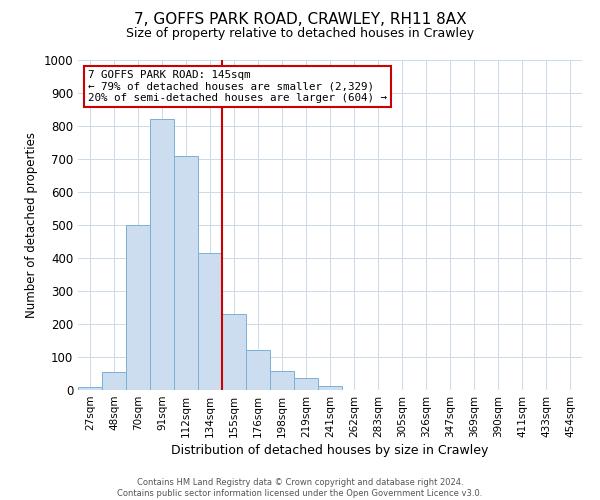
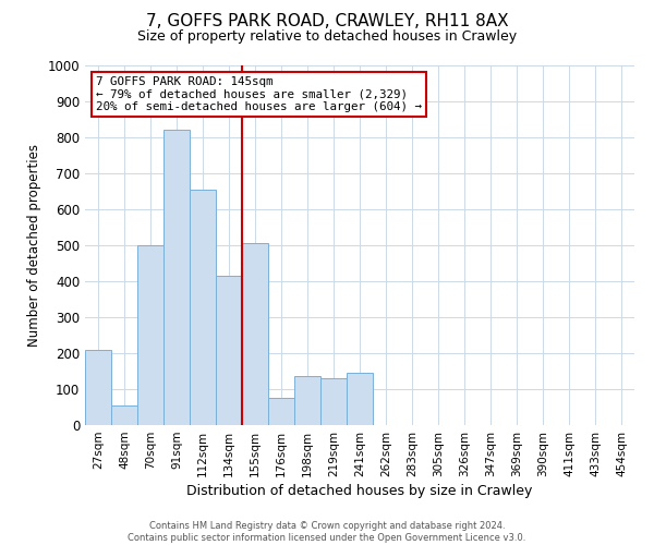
27sqm: 10 -> 210
112sqm: 710 -> 655
155sqm: 230 -> 505
176sqm: 120 -> 75
198sqm: 57 -> 135
219sqm: 35 -> 130
241sqm: 13 -> 145
